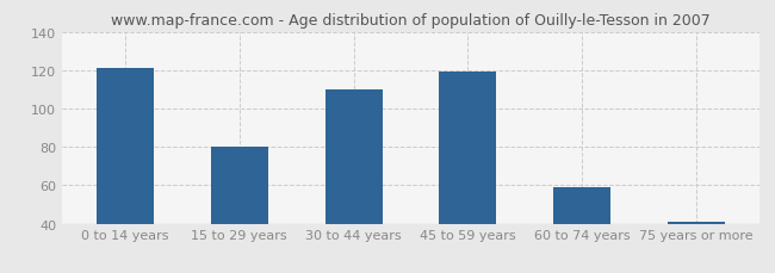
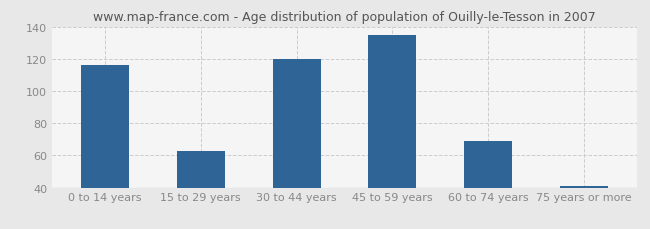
0 to 14 years: 121 -> 116
15 to 29 years: 80 -> 63
30 to 44 years: 110 -> 120
45 to 59 years: 119 -> 135
60 to 74 years: 59 -> 69
